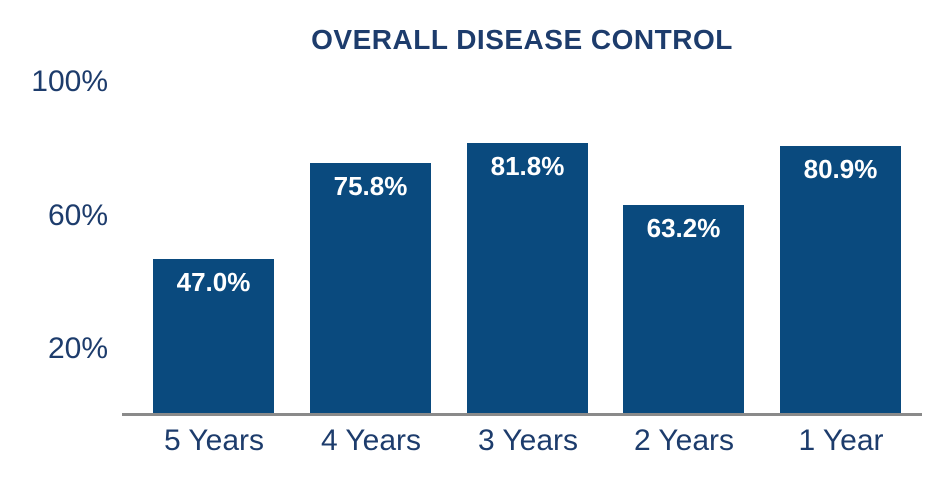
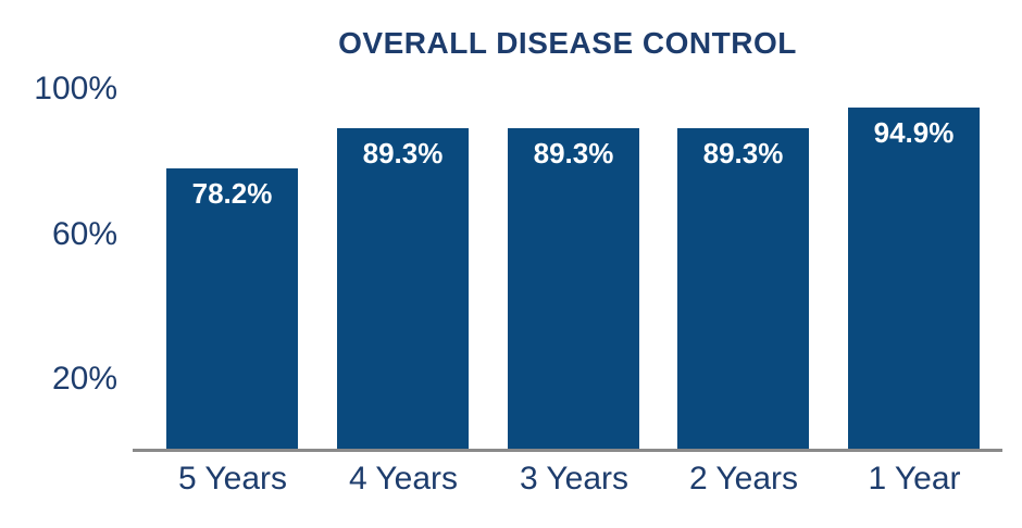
5 Years: 47.0% -> 78.2%
4 Years: 75.8% -> 89.3%
3 Years: 81.8% -> 89.3%
2 Years: 63.2% -> 89.3%
1 Year: 80.9% -> 94.9%
